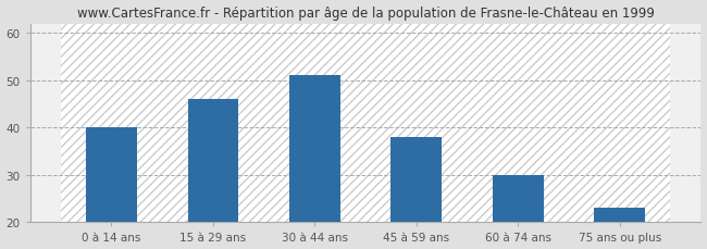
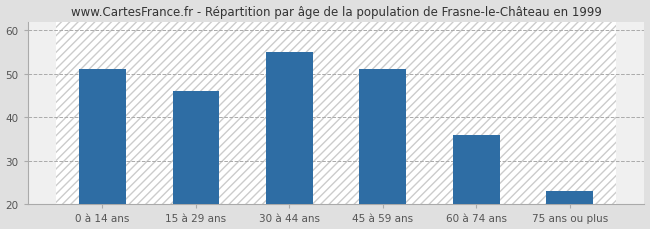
0 à 14 ans: 40 -> 51
30 à 44 ans: 51 -> 55
45 à 59 ans: 38 -> 51
60 à 74 ans: 30 -> 36
